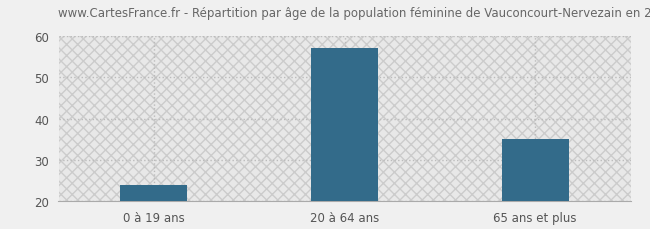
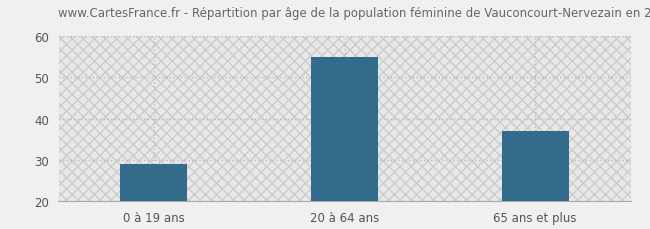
0 à 19 ans: 24 -> 29
20 à 64 ans: 57 -> 55
65 ans et plus: 35 -> 37
